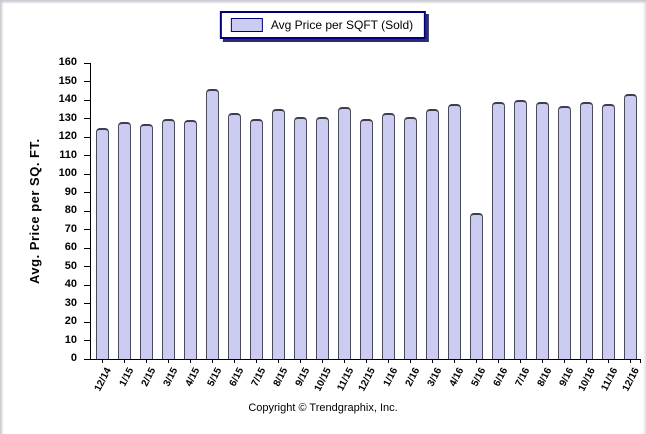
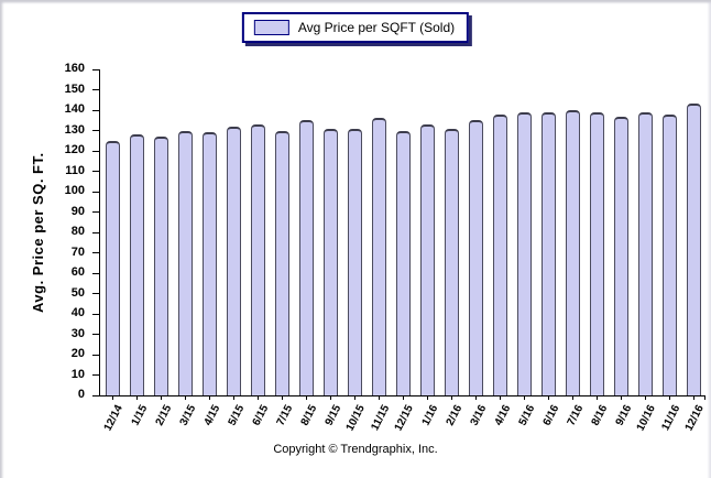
5/15: 146 -> 132
5/16: 79 -> 139
